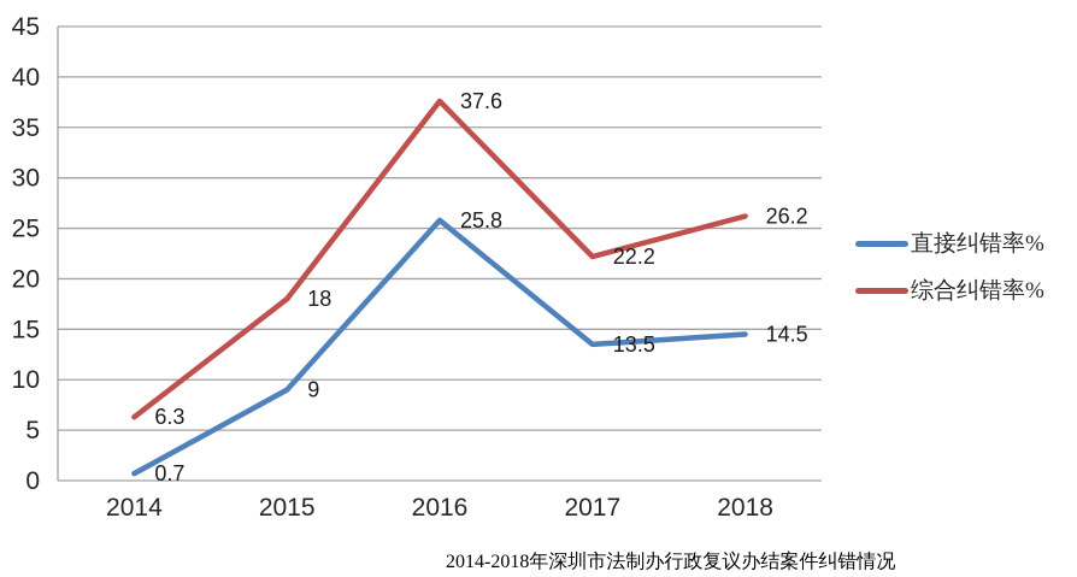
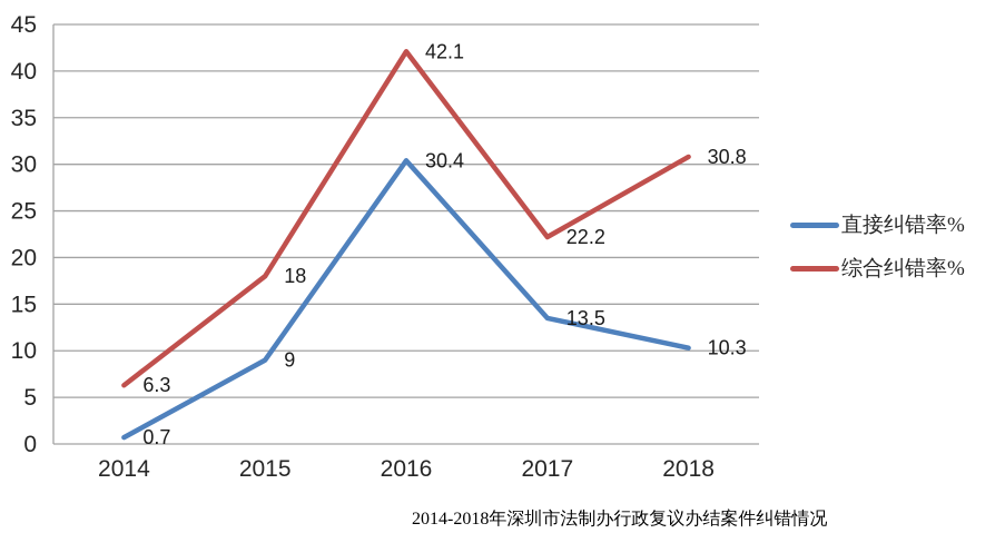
直接纠错率%/2016: 25.8 -> 30.4
综合纠错率%/2016: 37.6 -> 42.1
直接纠错率%/2018: 14.5 -> 10.3
综合纠错率%/2018: 26.2 -> 30.8
